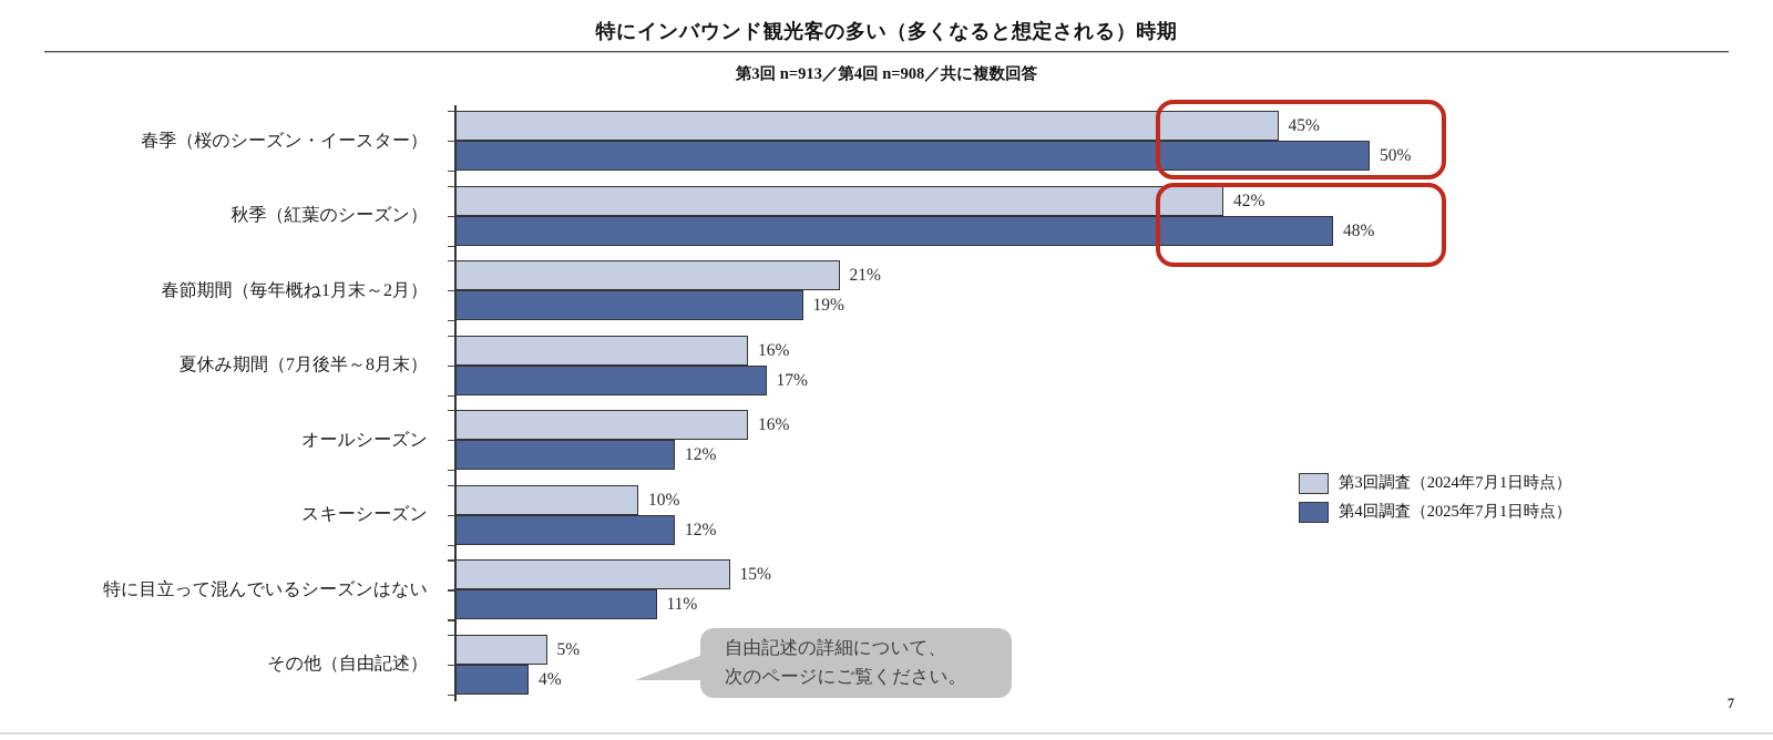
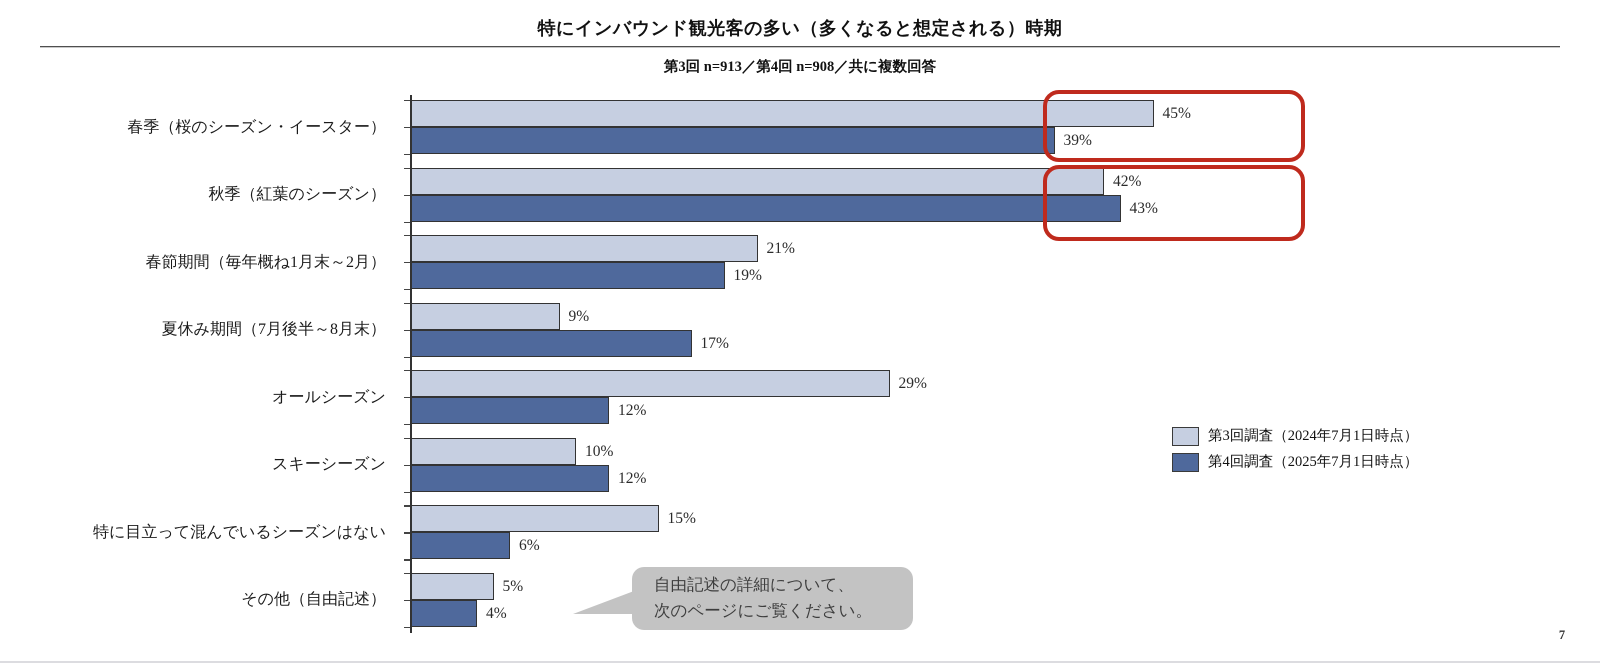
第4回調査（2025年7月1日時点）/春季（桜のシーズン・イースター）: 50% -> 39%
第4回調査（2025年7月1日時点）/秋季（紅葉のシーズン）: 48% -> 43%
第3回調査（2024年7月1日時点）/夏休み期間（7月後半～8月末）: 16% -> 9%
第3回調査（2024年7月1日時点）/オールシーズン: 16% -> 29%
第4回調査（2025年7月1日時点）/特に目立って混んでいるシーズンはない: 11% -> 6%
